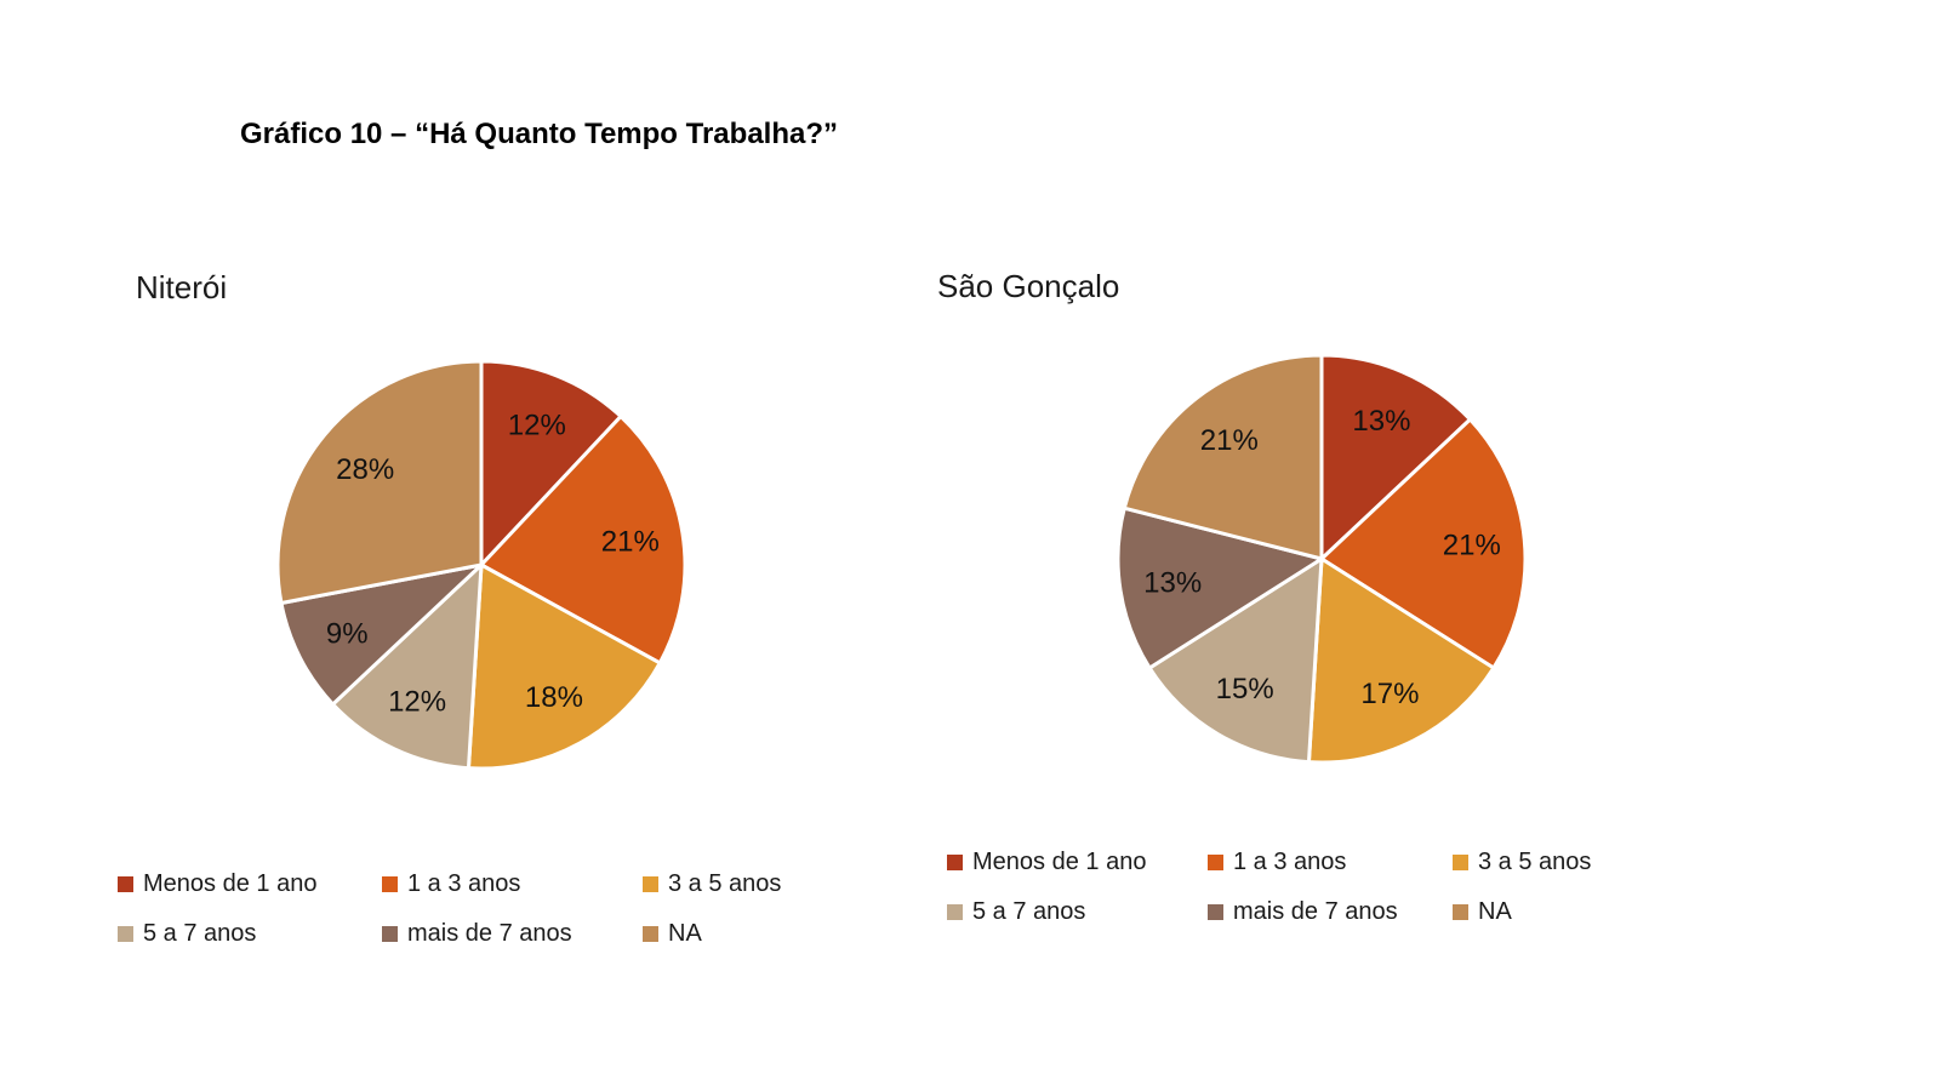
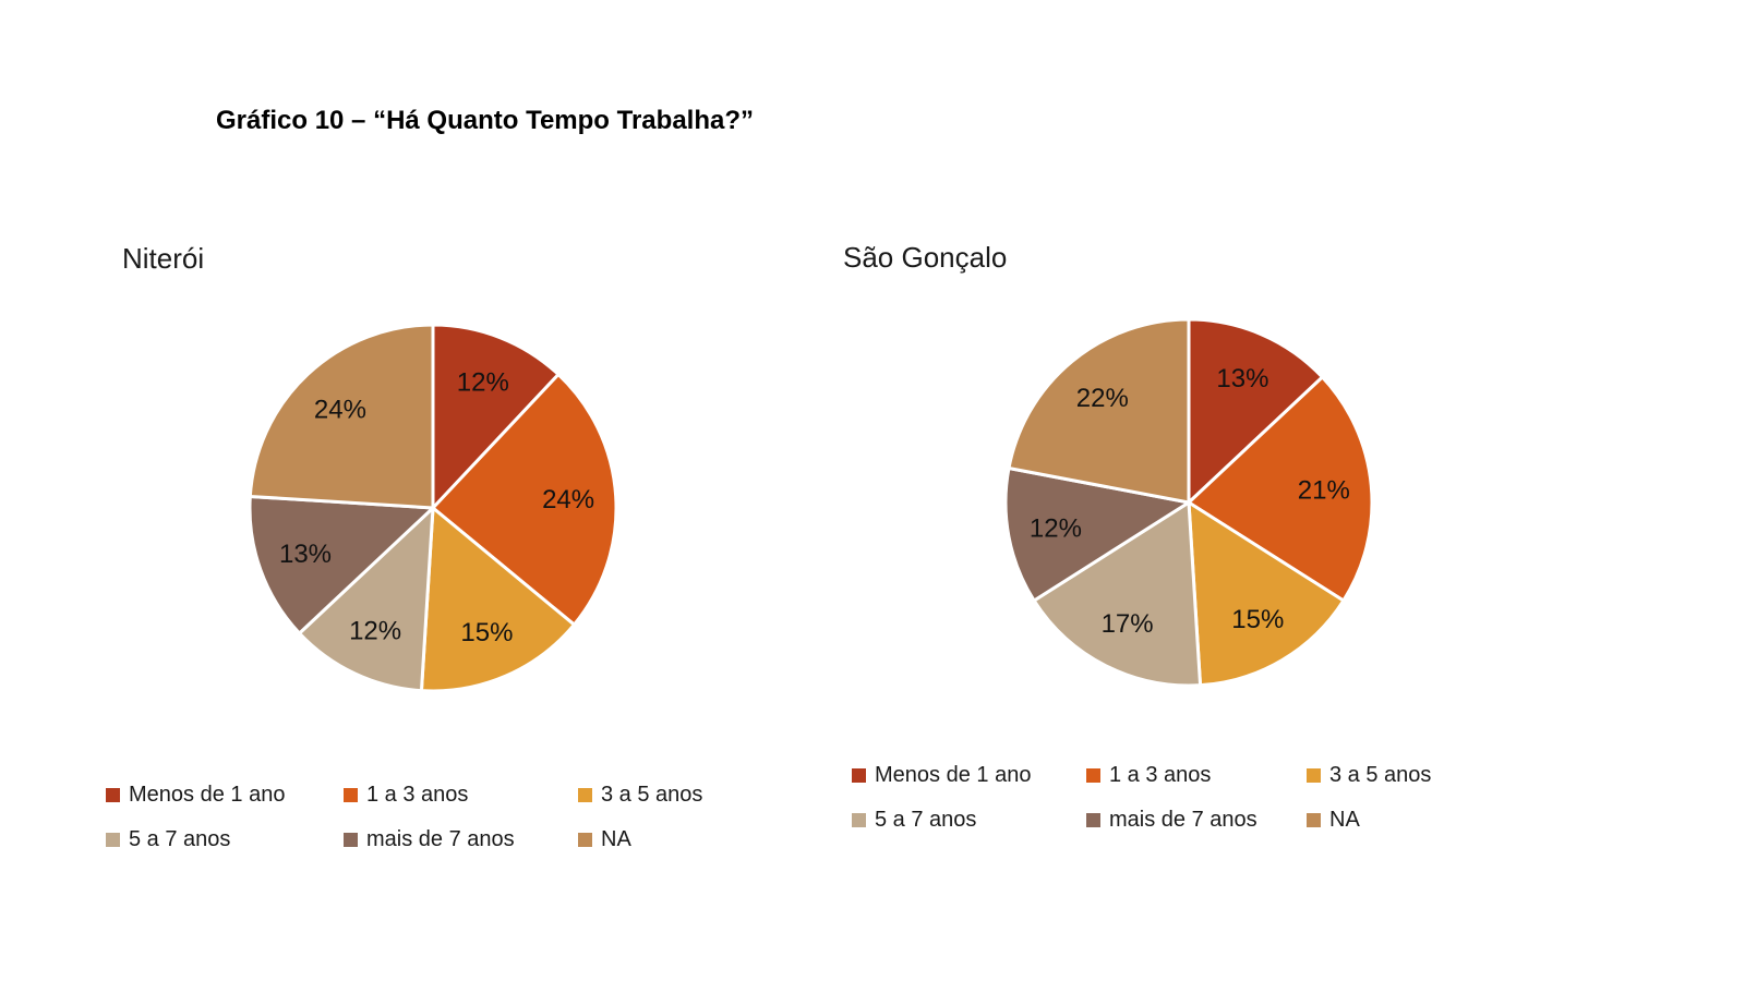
Niterói/1 a 3 anos: 21% -> 24%
Niterói/3 a 5 anos: 18% -> 15%
Niterói/mais de 7 anos: 9% -> 13%
Niterói/NA: 28% -> 24%
São Gonçalo/3 a 5 anos: 17% -> 15%
São Gonçalo/5 a 7 anos: 15% -> 17%
São Gonçalo/mais de 7 anos: 13% -> 12%
São Gonçalo/NA: 21% -> 22%
